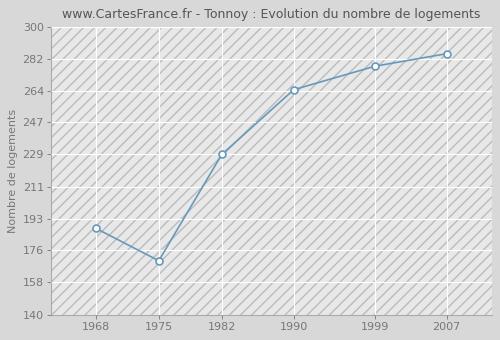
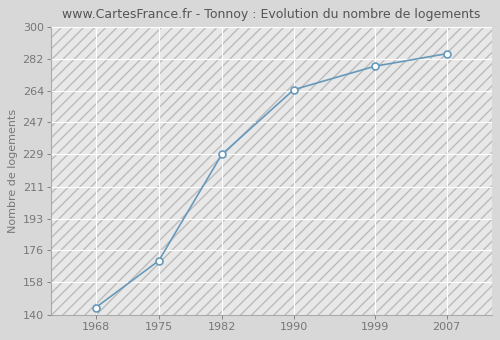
1968: 188 -> 144
